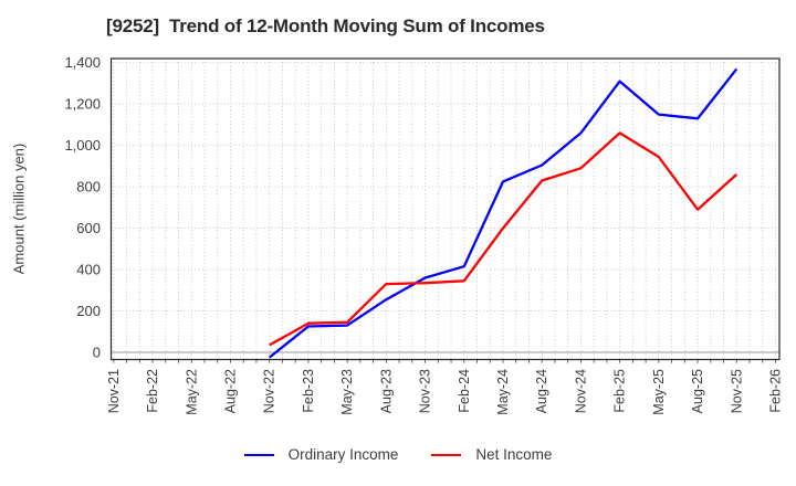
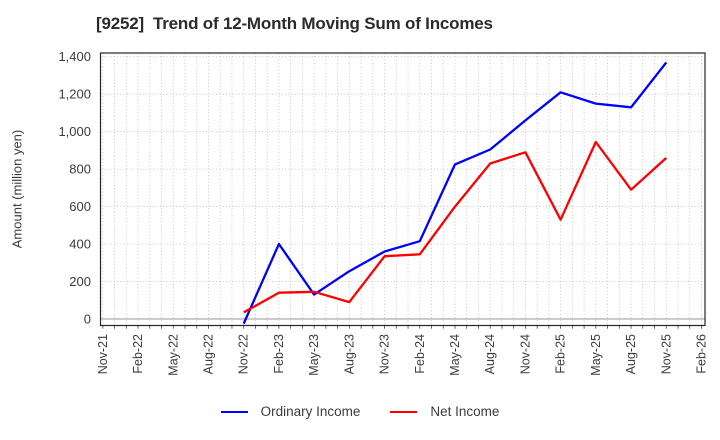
Ordinary Income/Feb-23: 120 -> 400
Net Income/Aug-23: 330 -> 90
Ordinary Income/Feb-25: 1310 -> 1210
Net Income/Feb-25: 1060 -> 530
